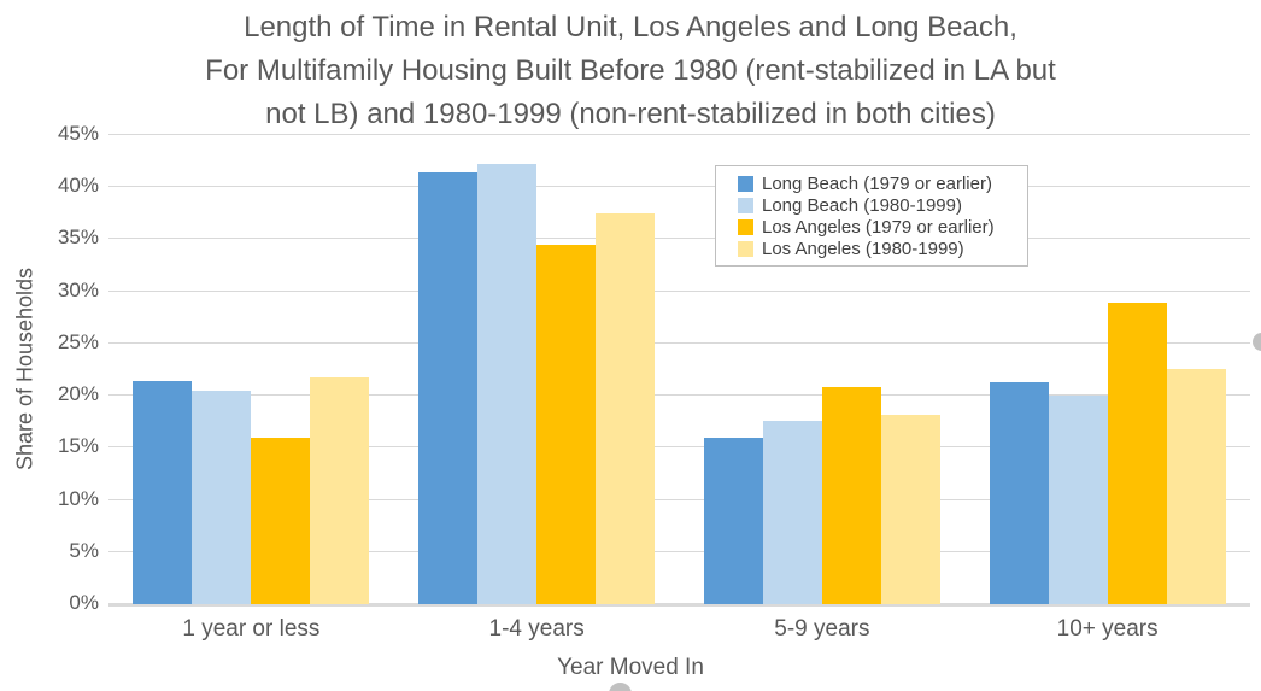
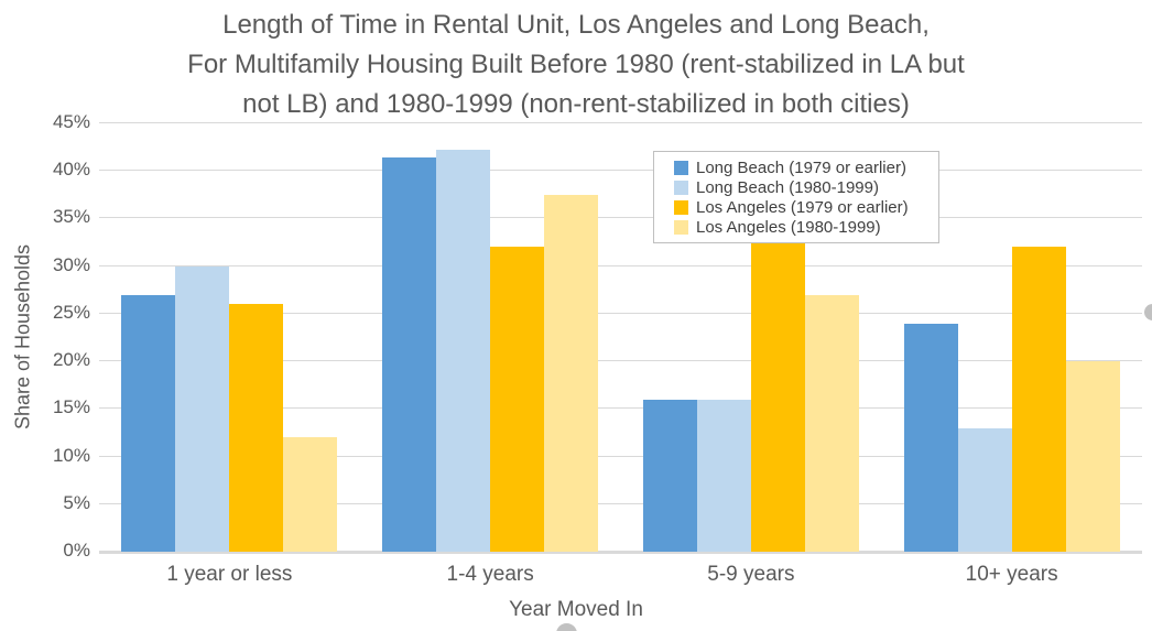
Long Beach (1979 or earlier)/1 year or less: 21% -> 27%
Long Beach (1980-1999)/1 year or less: 20% -> 30%
Los Angeles (1979 or earlier)/1 year or less: 16% -> 26%
Los Angeles (1980-1999)/1 year or less: 22% -> 12%
Los Angeles (1979 or earlier)/1-4 years: 34% -> 32%
Long Beach (1980-1999)/5-9 years: 18% -> 16%
Los Angeles (1979 or earlier)/5-9 years: 21% -> 34%
Los Angeles (1980-1999)/5-9 years: 18% -> 27%
Long Beach (1979 or earlier)/10+ years: 21% -> 24%
Long Beach (1980-1999)/10+ years: 20% -> 13%
Los Angeles (1979 or earlier)/10+ years: 29% -> 32%
Los Angeles (1980-1999)/10+ years: 23% -> 20%
